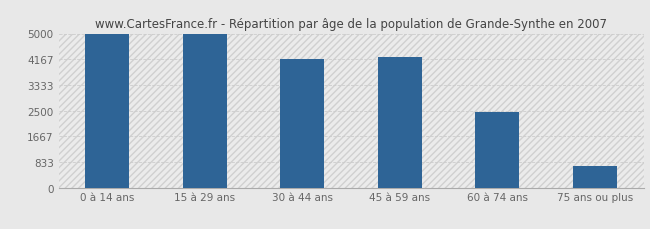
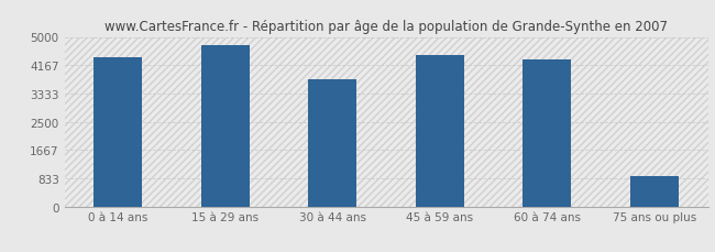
0 à 14 ans: 4980 -> 4400
15 à 29 ans: 5010 -> 4750
30 à 44 ans: 4160 -> 3750
45 à 59 ans: 4250 -> 4450
60 à 74 ans: 2450 -> 4350
75 ans ou plus: 690 -> 900
